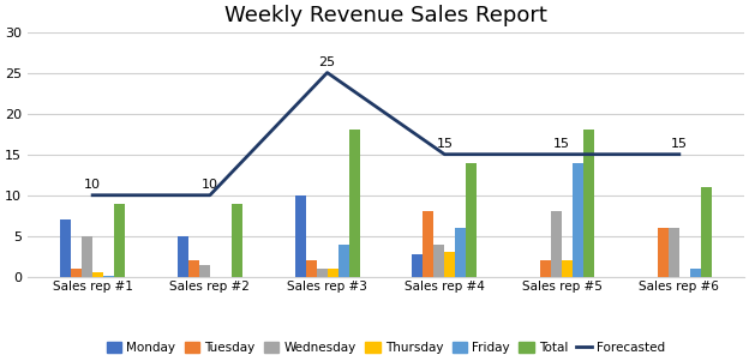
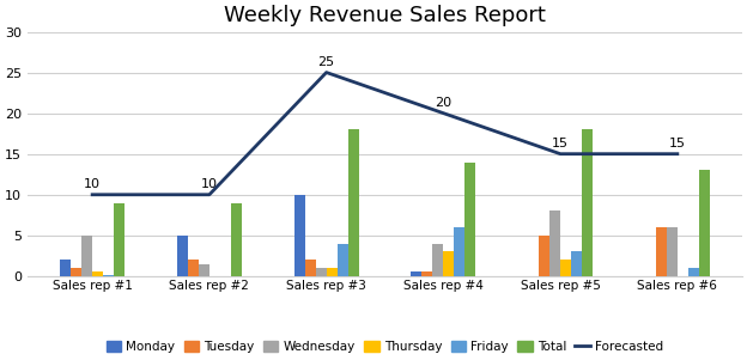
Monday/Sales rep #1: 7.0 -> 2.0
Monday/Sales rep #4: 2.8 -> 0.5
Tuesday/Sales rep #4: 8.0 -> 0.5
Forecasted/Sales rep #4: 15 -> 20
Tuesday/Sales rep #5: 2.0 -> 5.0
Friday/Sales rep #5: 14.0 -> 3.0
Total/Sales rep #6: 11 -> 13
